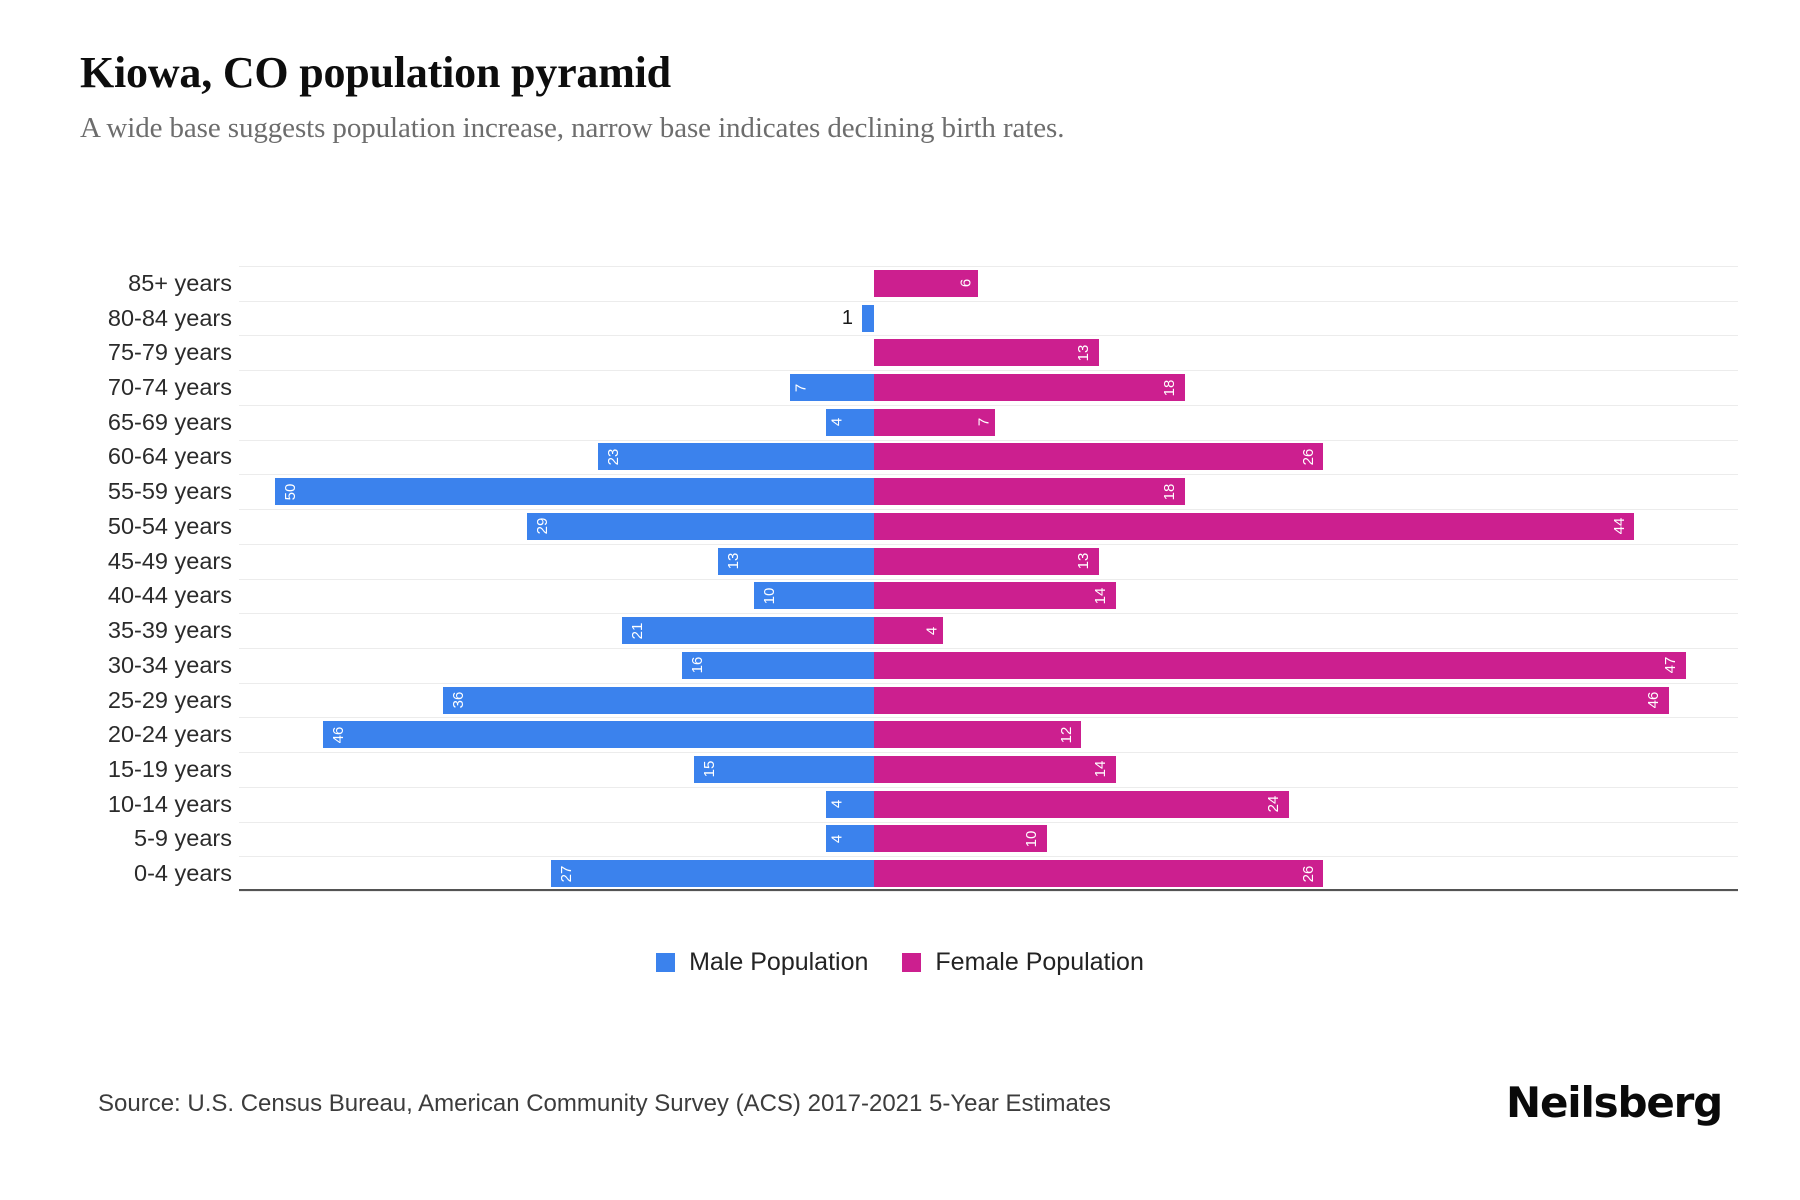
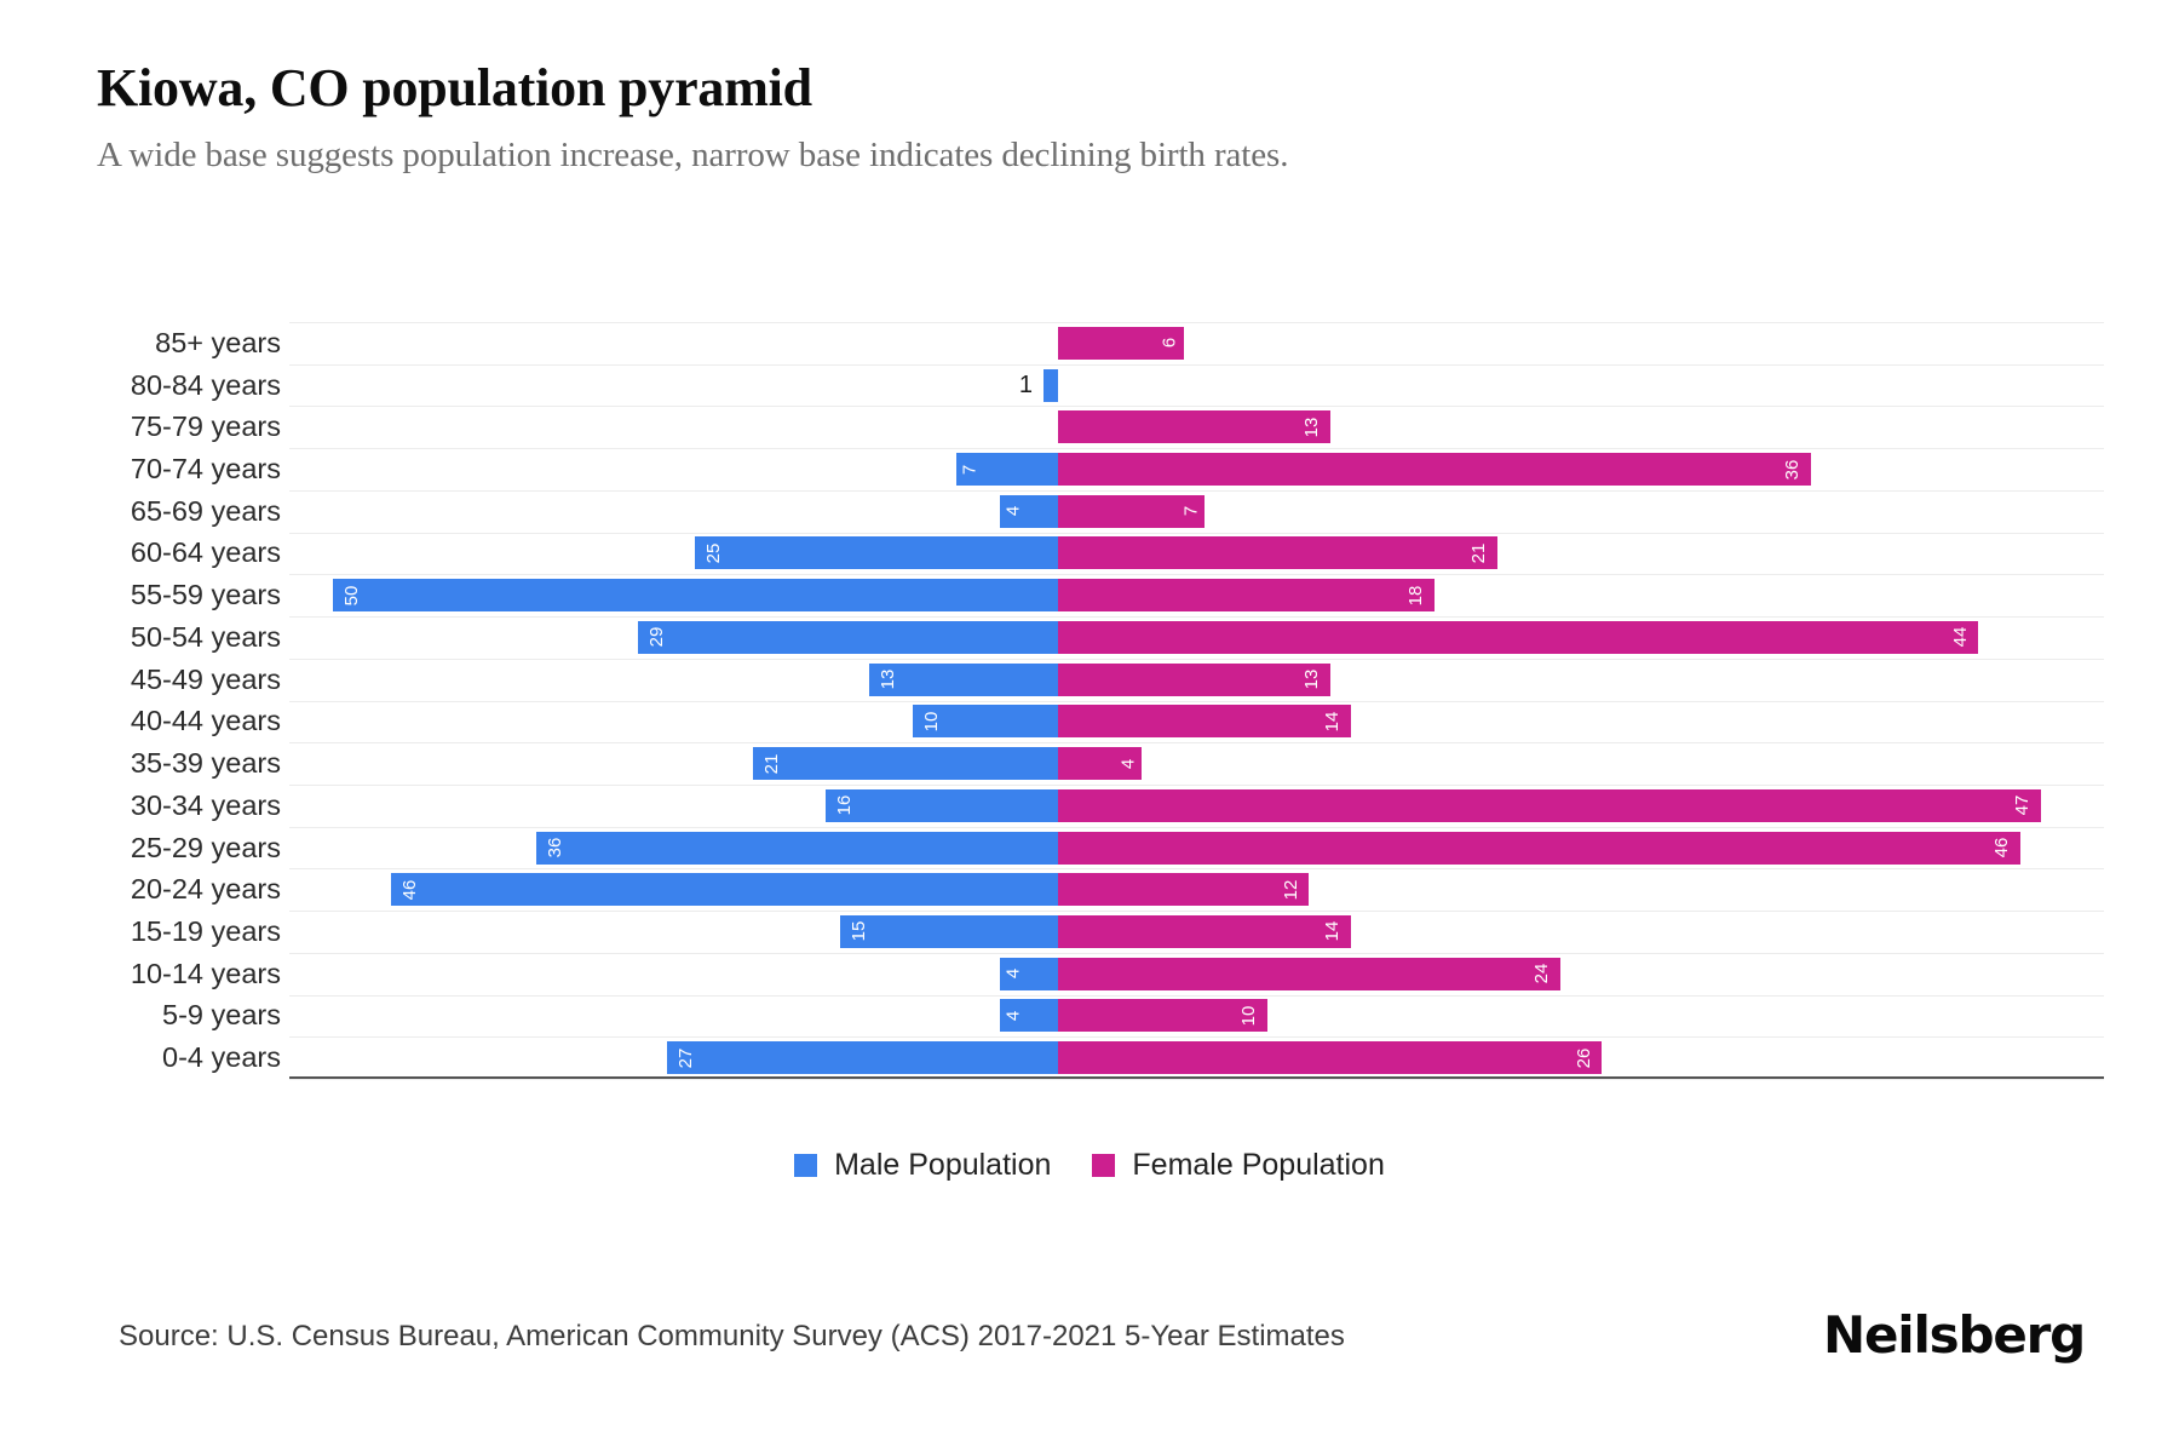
Female Population/70-74 years: 18 -> 36
Male Population/60-64 years: 23 -> 25
Female Population/60-64 years: 26 -> 21
